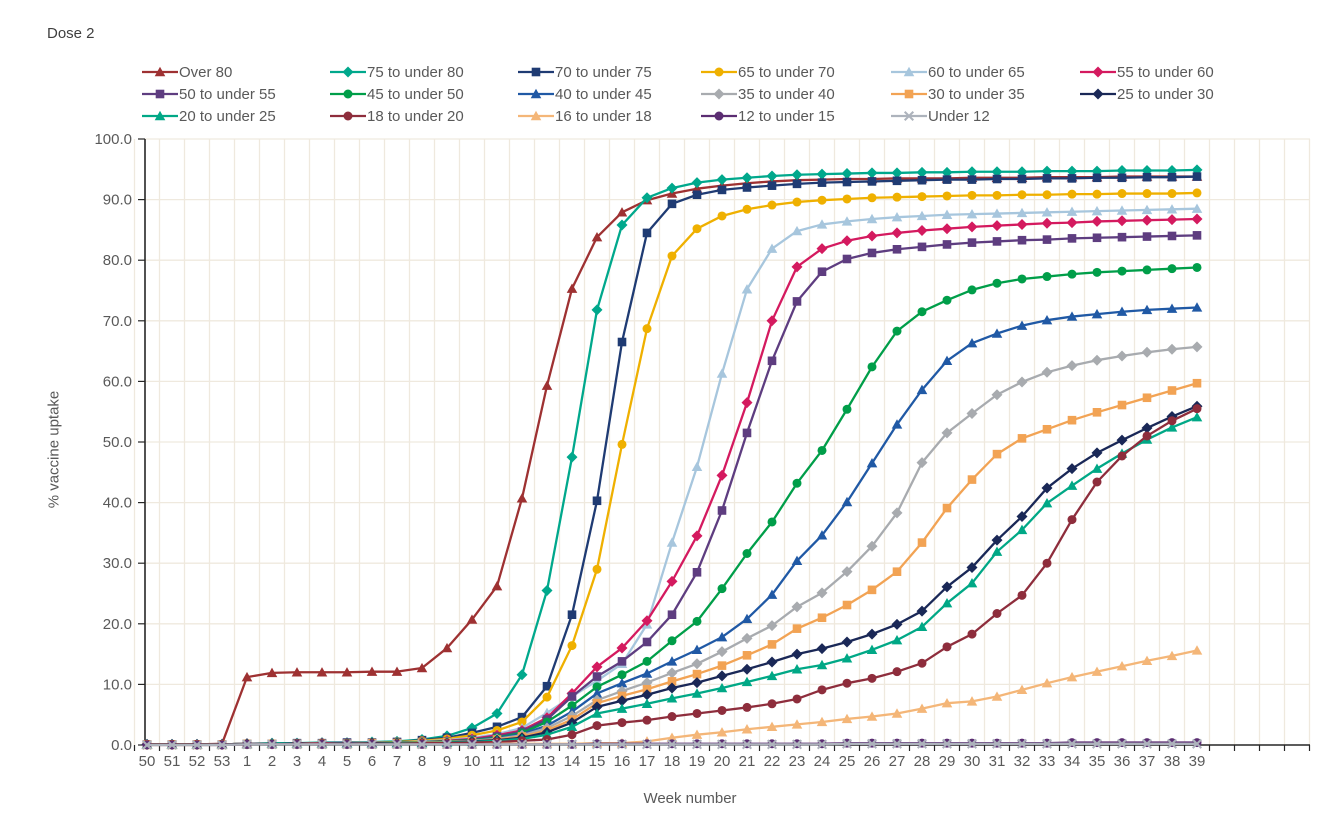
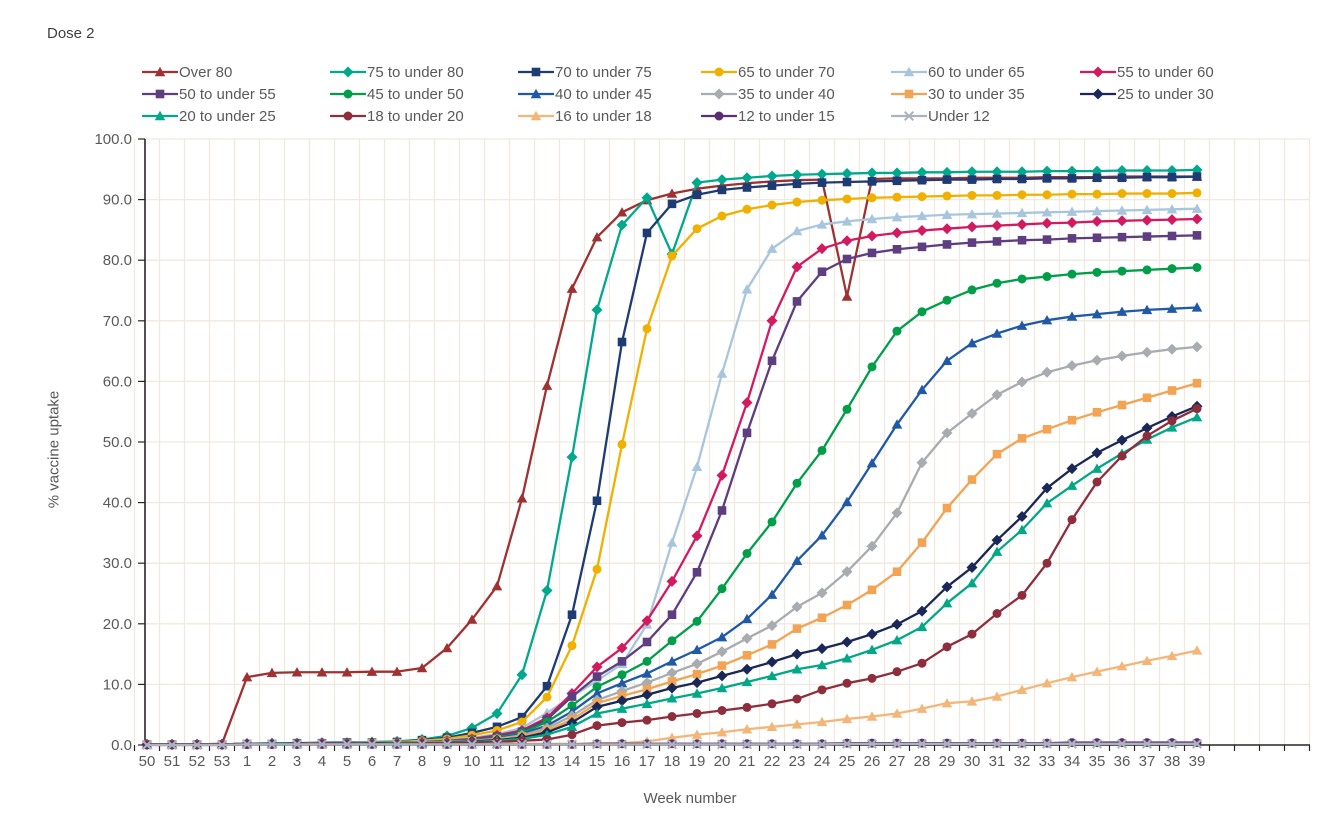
75 to under 80/18: 92 -> 81
Over 80/25: 93 -> 74
